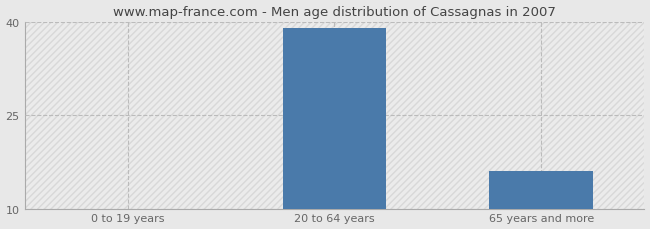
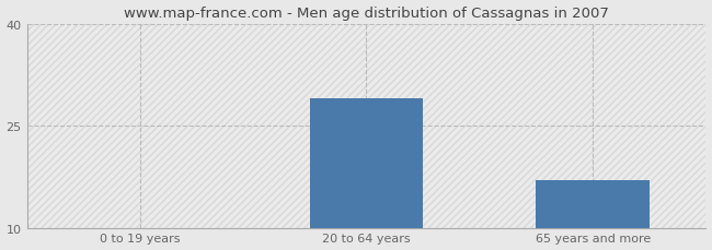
20 to 64 years: 39 -> 29
65 years and more: 16 -> 17
